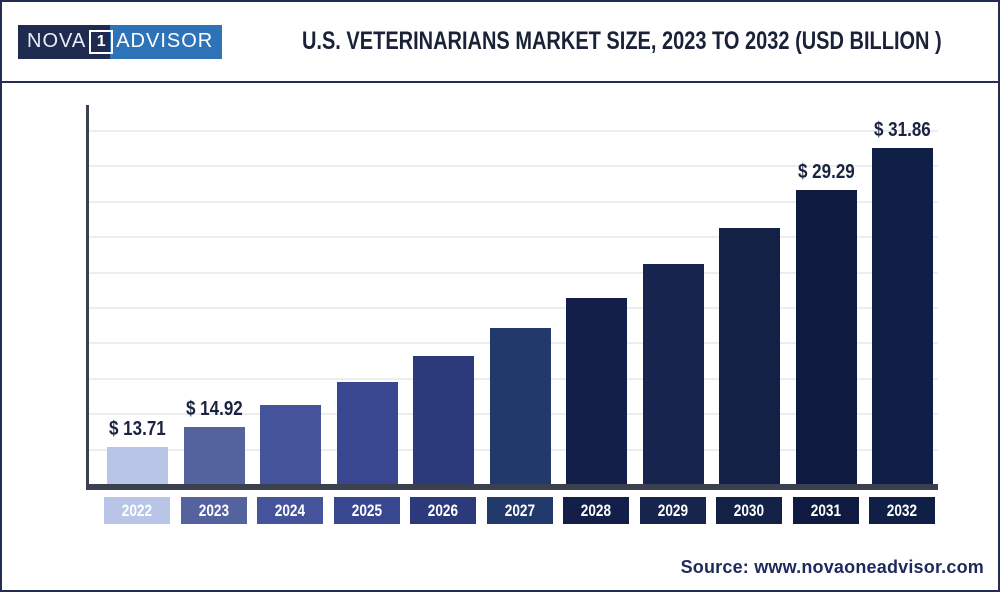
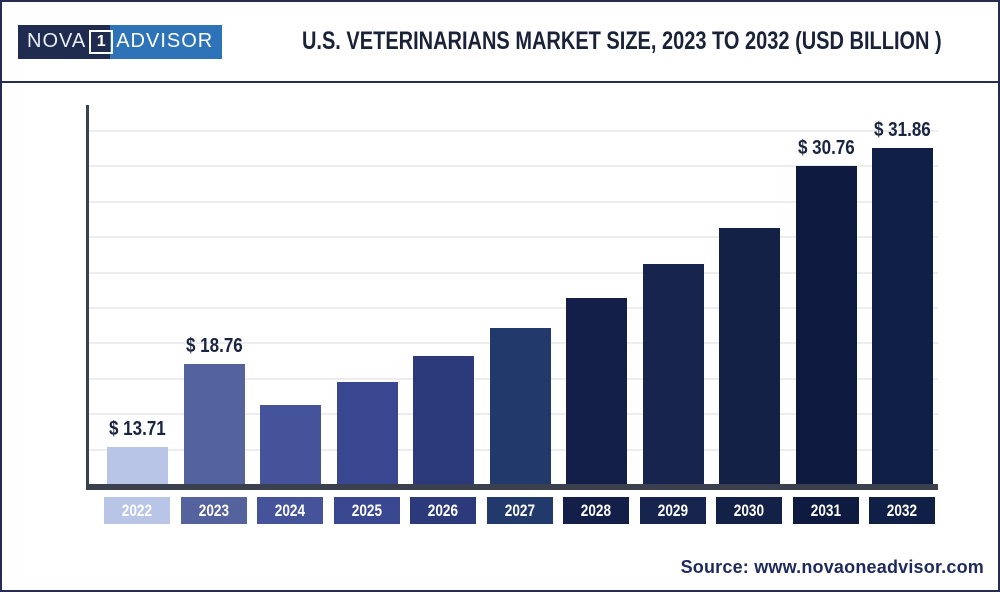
2023: 14.92 -> 18.76
2031: 29.29 -> 30.76
